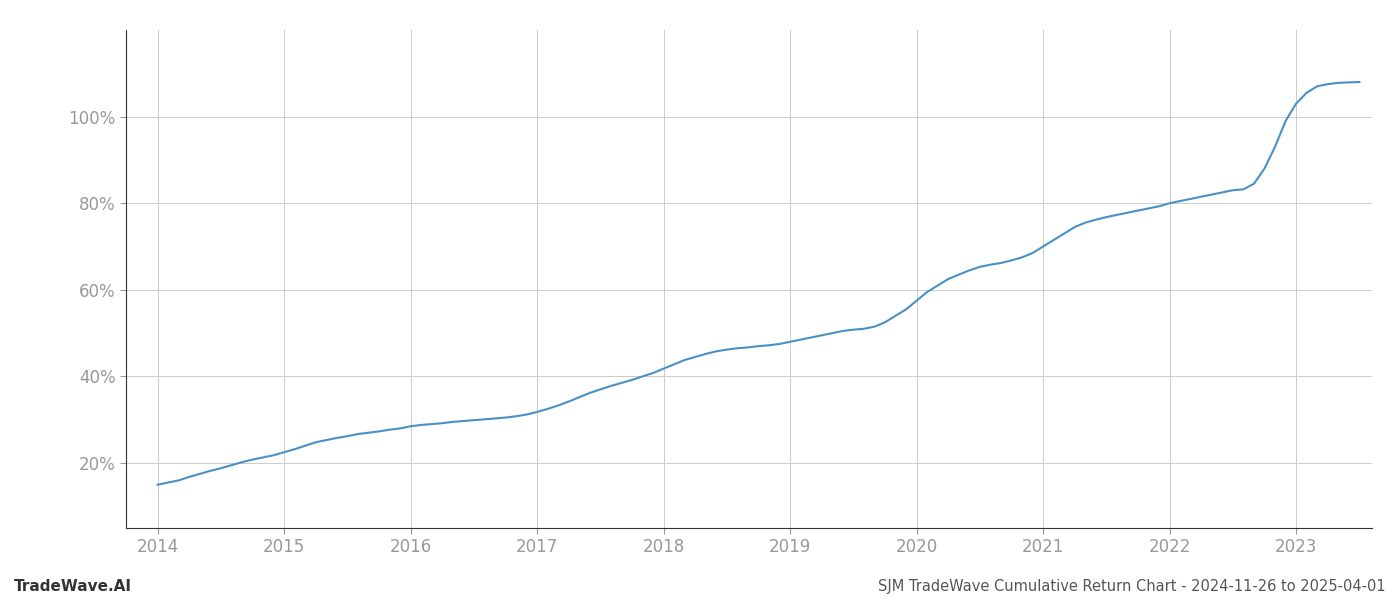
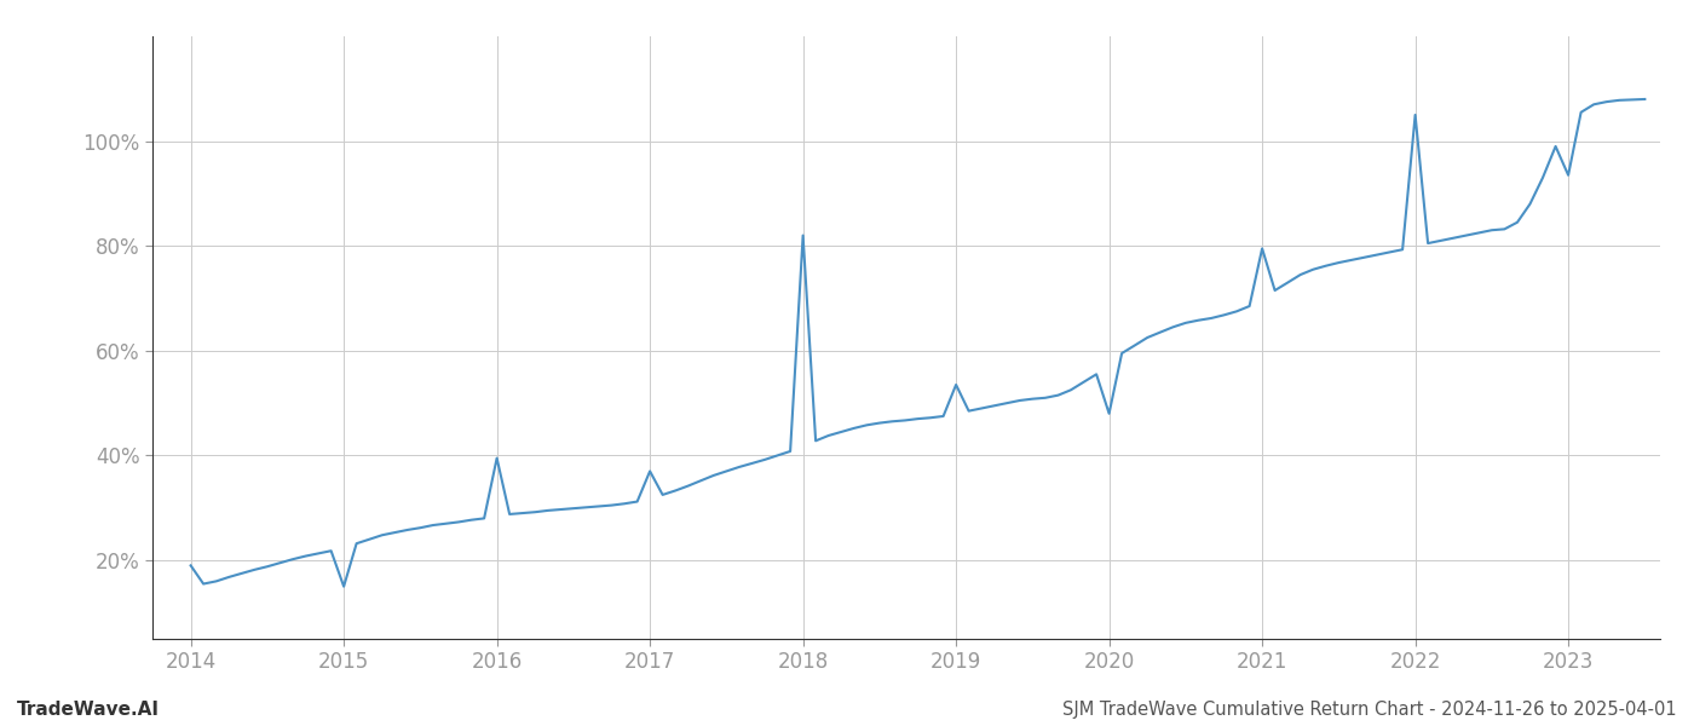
2014: 15.0% -> 19.0%
2015: 22.5% -> 15.0%
2016: 28.5% -> 39.5%
2017: 31.8% -> 37.0%
2018: 41.8% -> 82.0%
2019: 48.0% -> 53.5%
2020: 57.5% -> 48.0%
2021: 70.0% -> 79.5%
2022: 80.0% -> 105.0%
2023: 103.0% -> 93.5%
